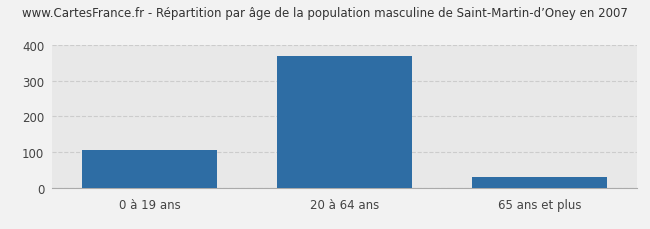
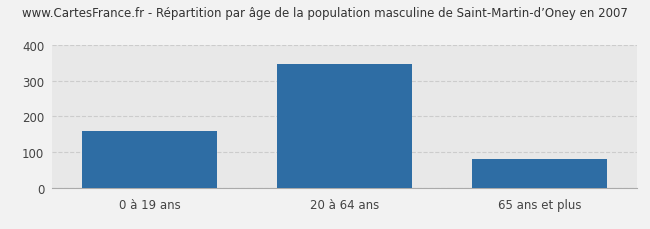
0 à 19 ans: 105 -> 160
20 à 64 ans: 370 -> 347
65 ans et plus: 30 -> 80
